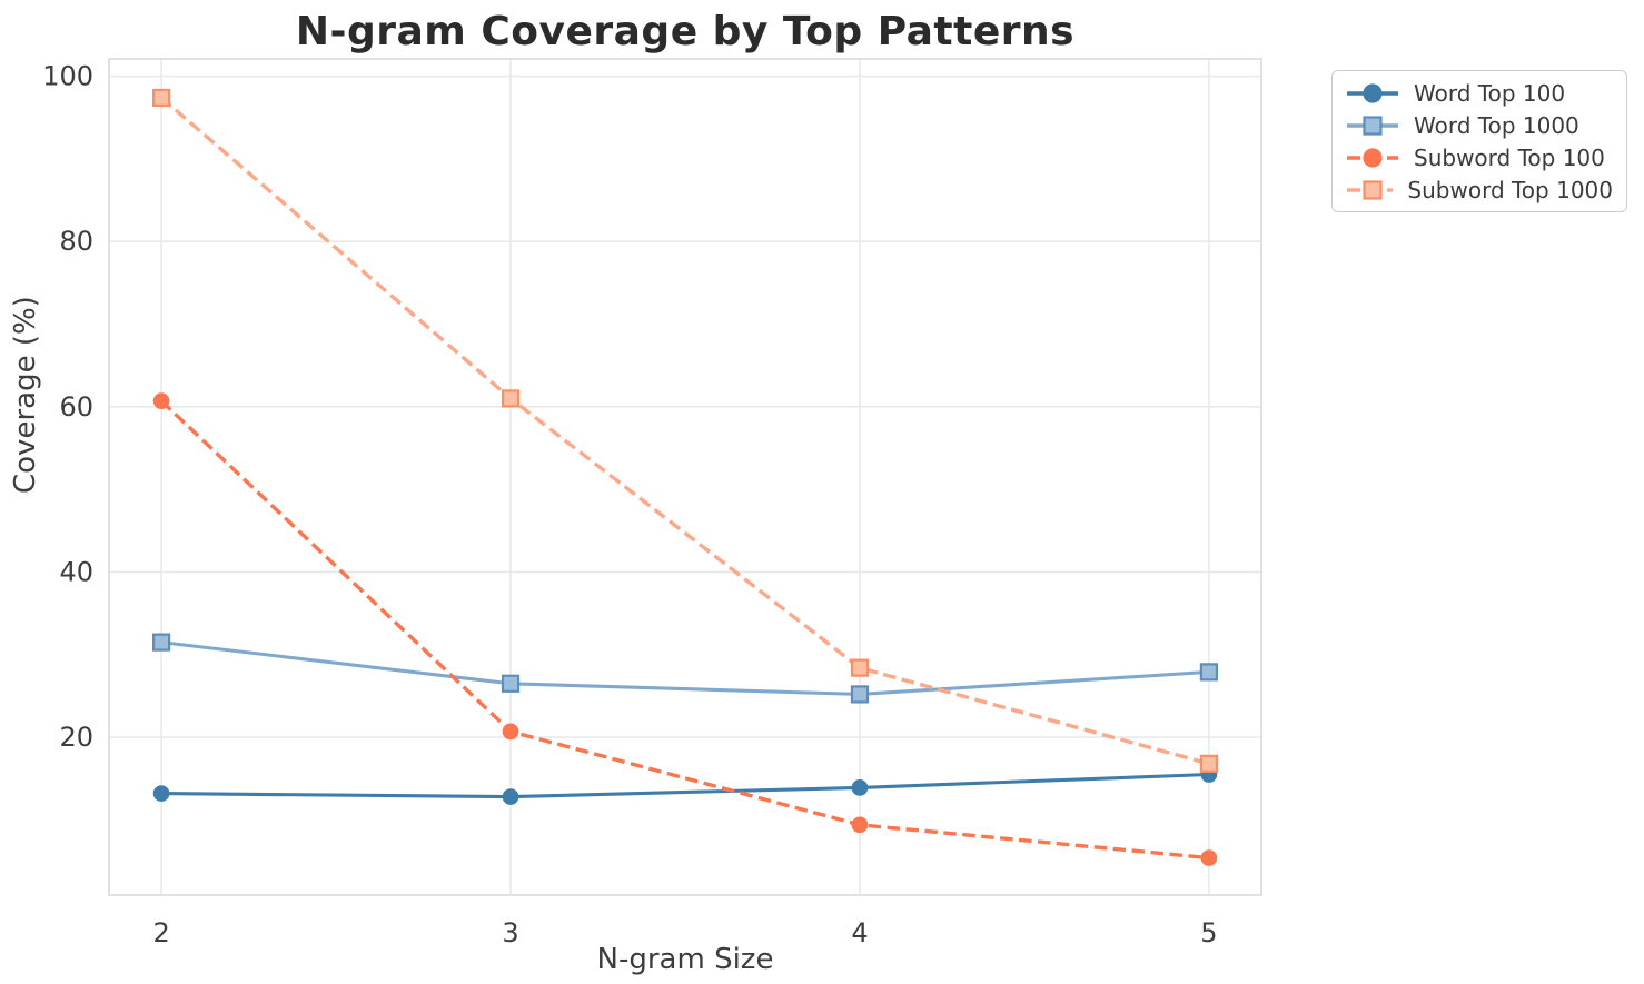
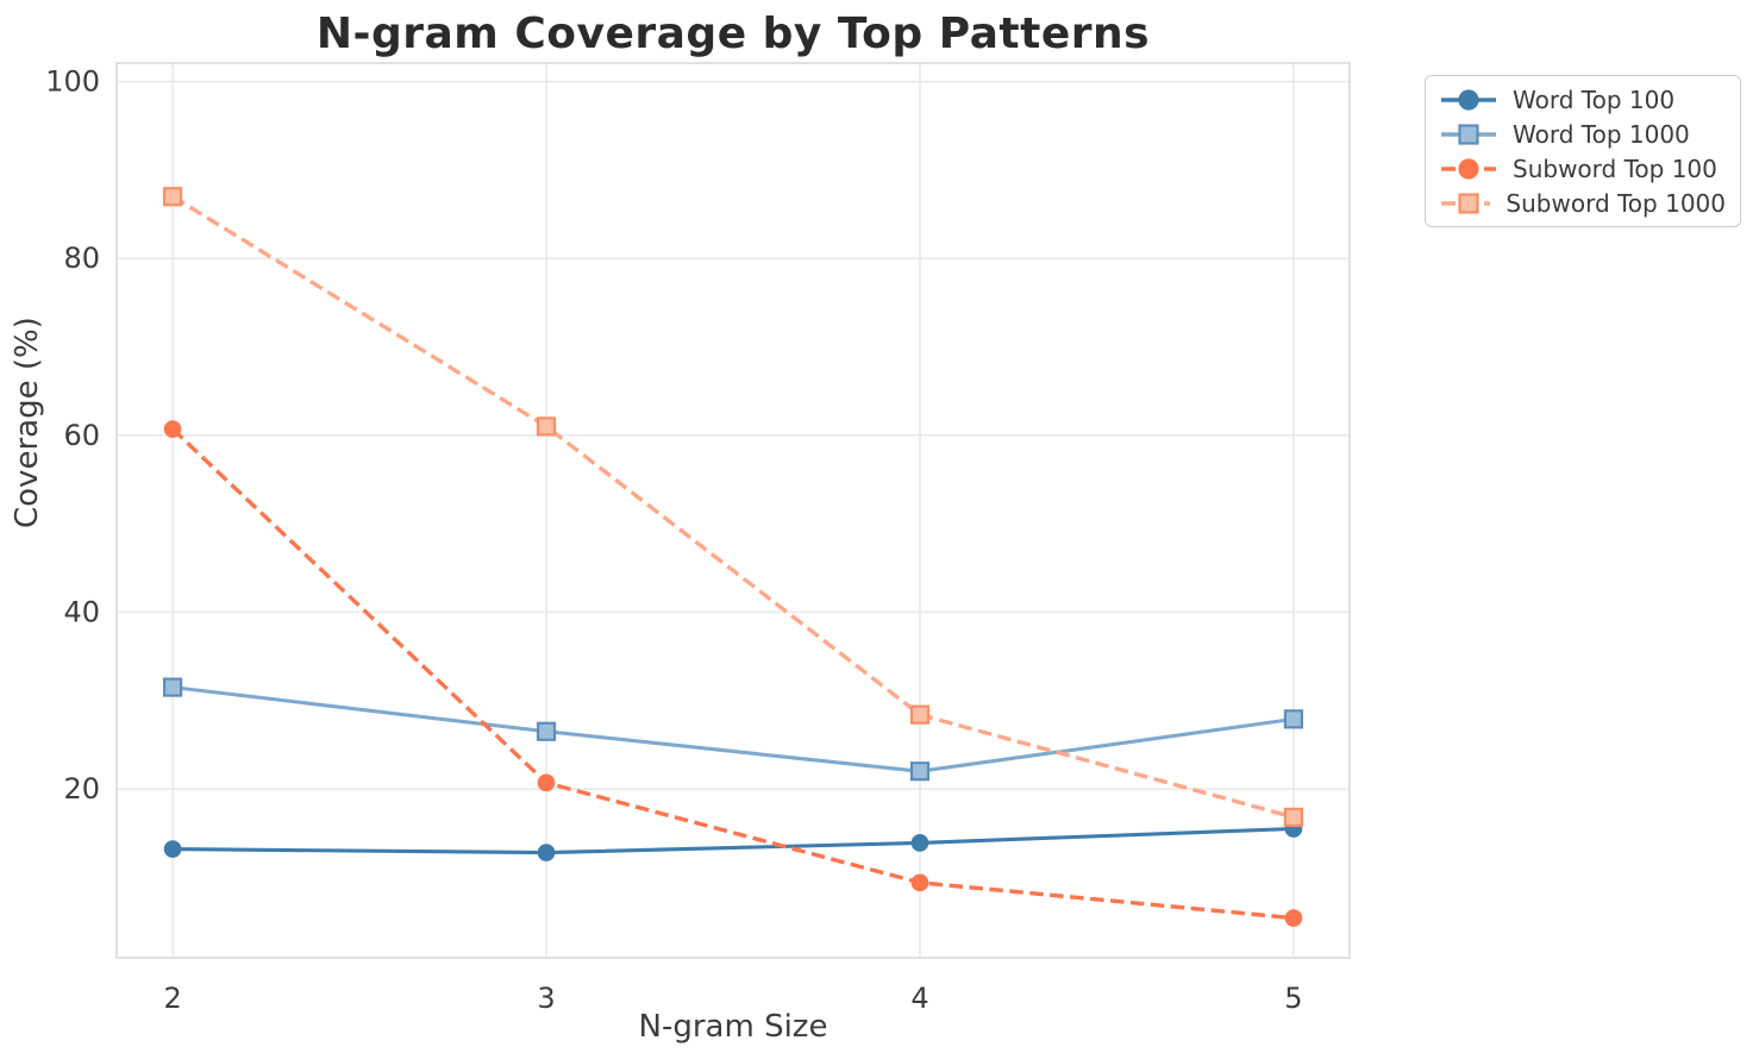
Subword Top 1000/2: 97 -> 87
Word Top 1000/4: 25 -> 22
